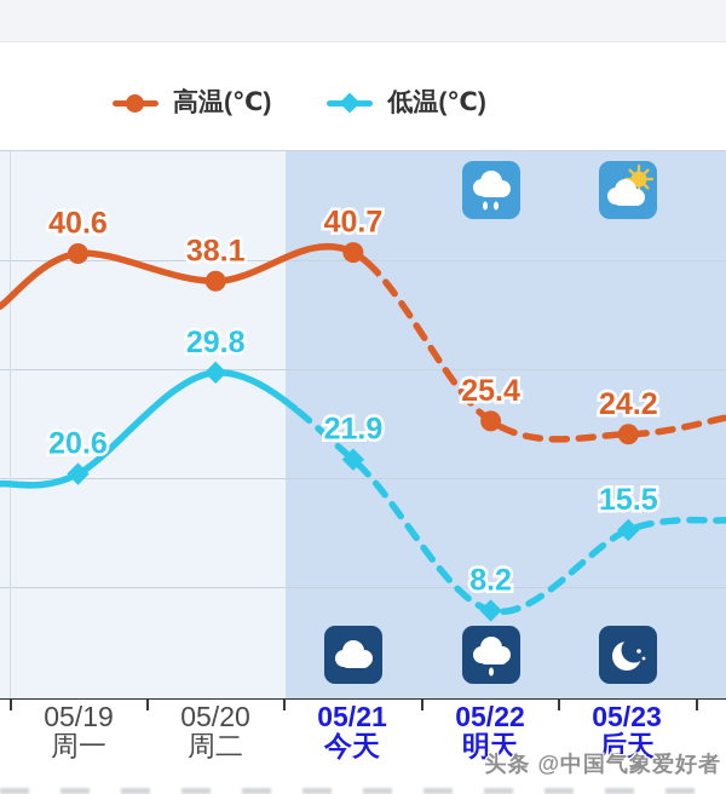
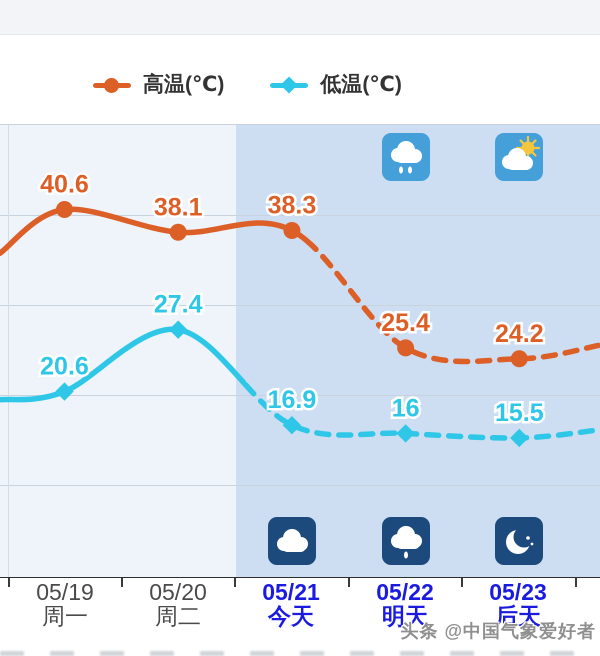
低温(℃)/05/20: 29.8 -> 27.4
高温(℃)/05/21: 40.7 -> 38.3
低温(℃)/05/21: 21.9 -> 16.9
低温(℃)/05/22: 8.2 -> 16
